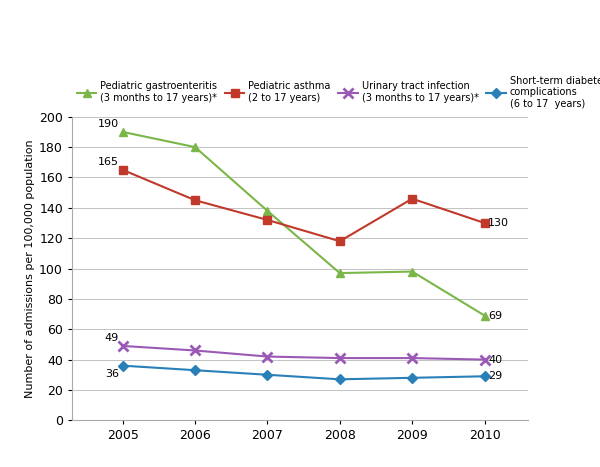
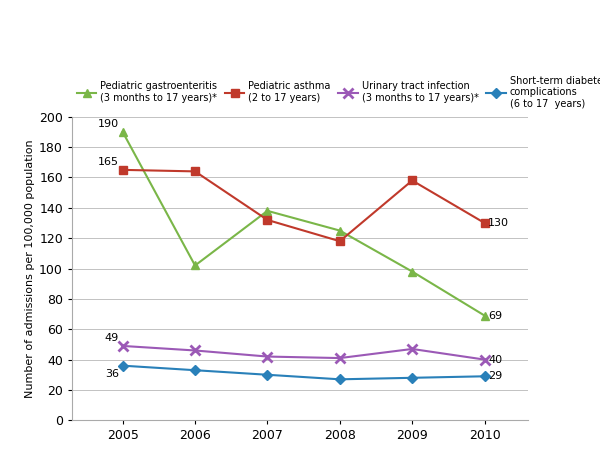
Pediatric gastroenteritis (3 months to 17 years)*/2006: 180 -> 102
Pediatric asthma (2 to 17 years)/2006: 145 -> 164
Pediatric gastroenteritis (3 months to 17 years)*/2008: 97 -> 125
Pediatric asthma (2 to 17 years)/2009: 146 -> 158
Urinary tract infection (3 months to 17 years)*/2009: 41 -> 47
